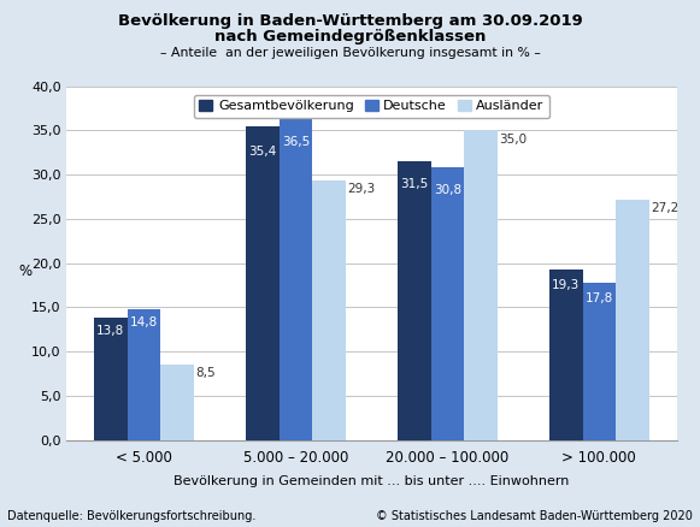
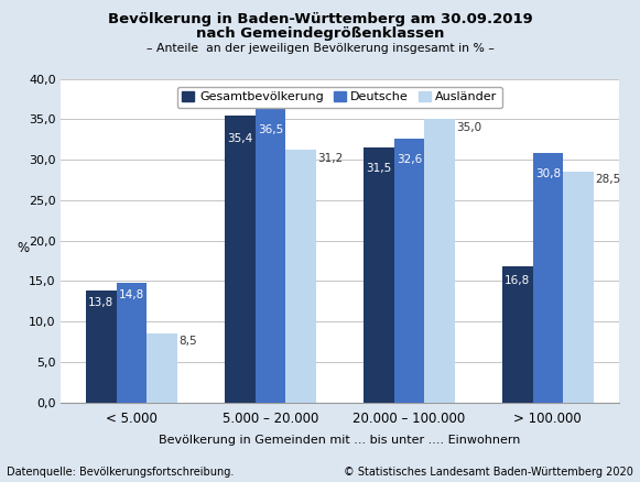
Ausländer/5.000 – 20.000: 29,3 -> 31,2
Deutsche/20.000 – 100.000: 30,8 -> 32,6
Gesamtbevölkerung/> 100.000: 19,3 -> 16,8
Deutsche/> 100.000: 17,8 -> 30,8
Ausländer/> 100.000: 27,2 -> 28,5
